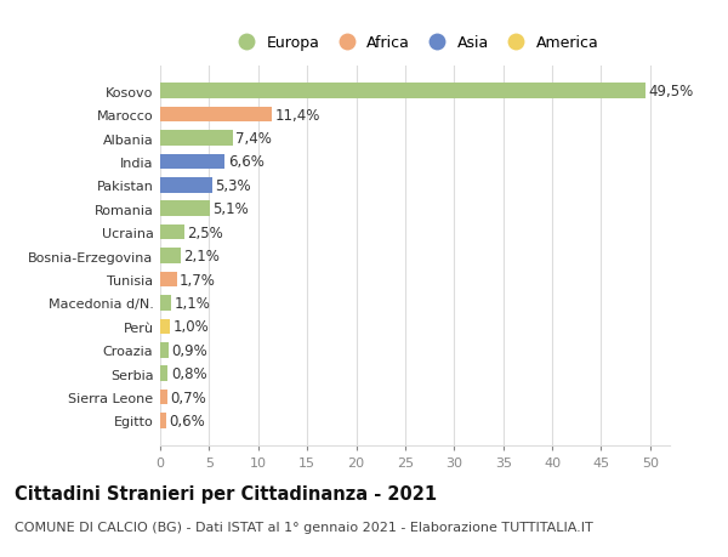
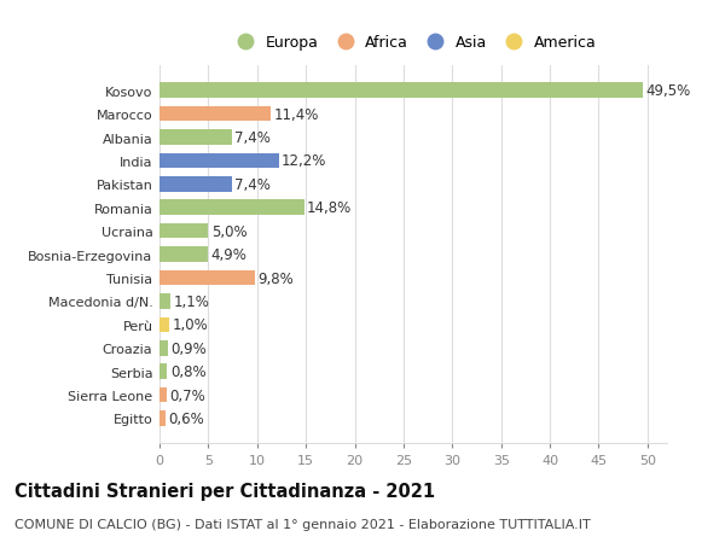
India: 6,6% -> 12,2%
Pakistan: 5,3% -> 7,4%
Romania: 5,1% -> 14,8%
Ucraina: 2,5% -> 5,0%
Bosnia-Erzegovina: 2,1% -> 4,9%
Tunisia: 1,7% -> 9,8%
